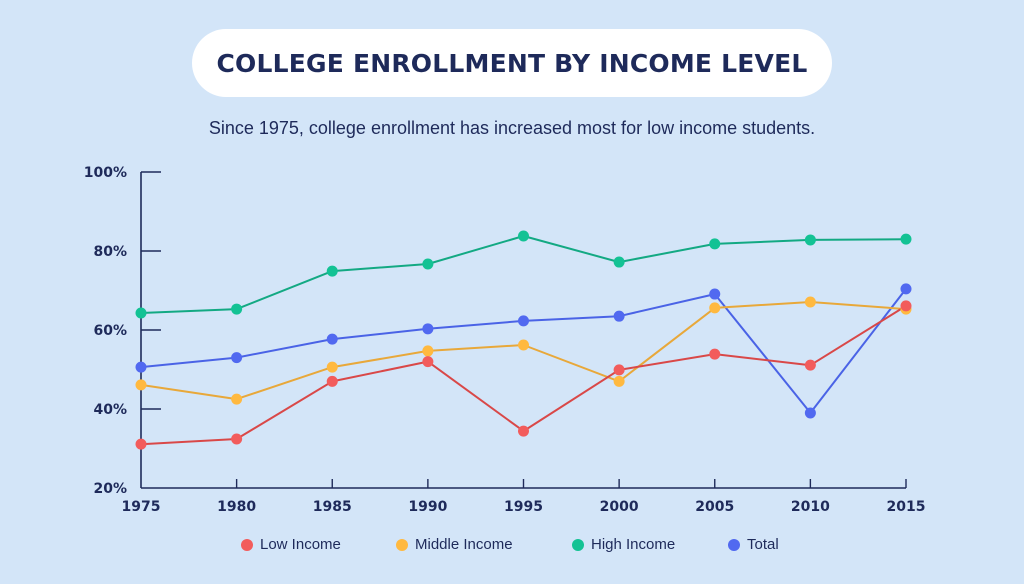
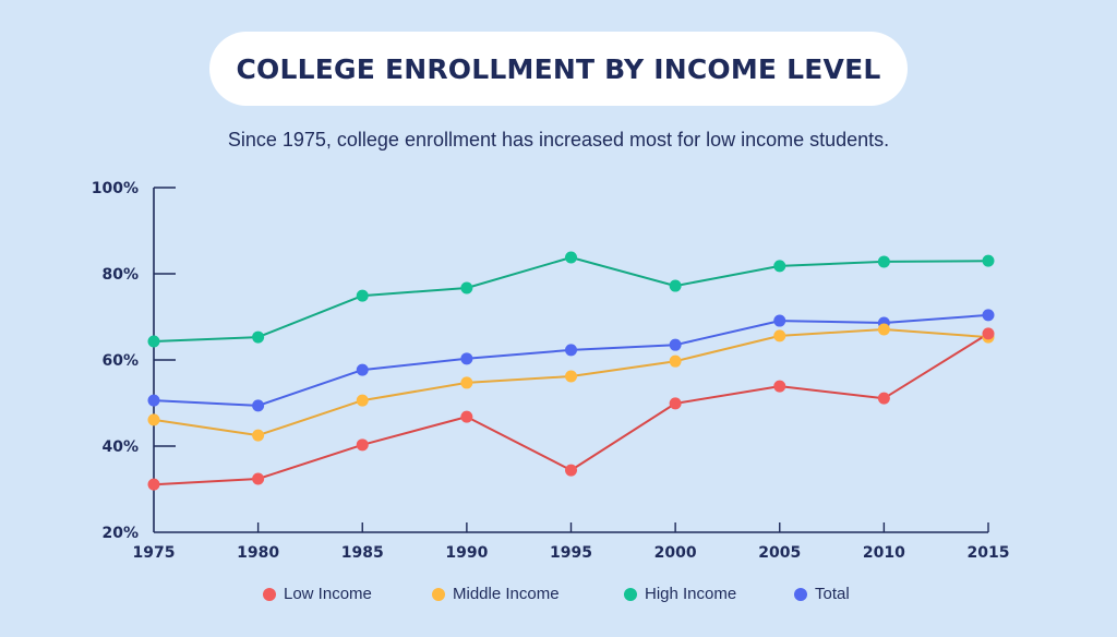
Total/1980: 53% -> 49%
Low Income/1985: 47% -> 40%
Low Income/1990: 52% -> 47%
Middle Income/2000: 47% -> 60%
Total/2010: 39% -> 69%
